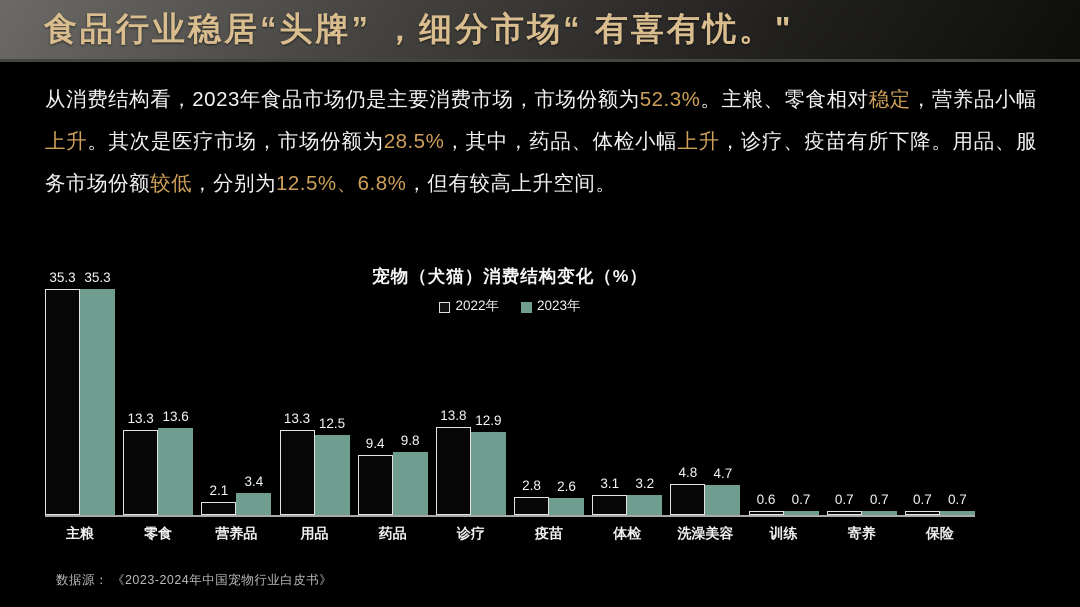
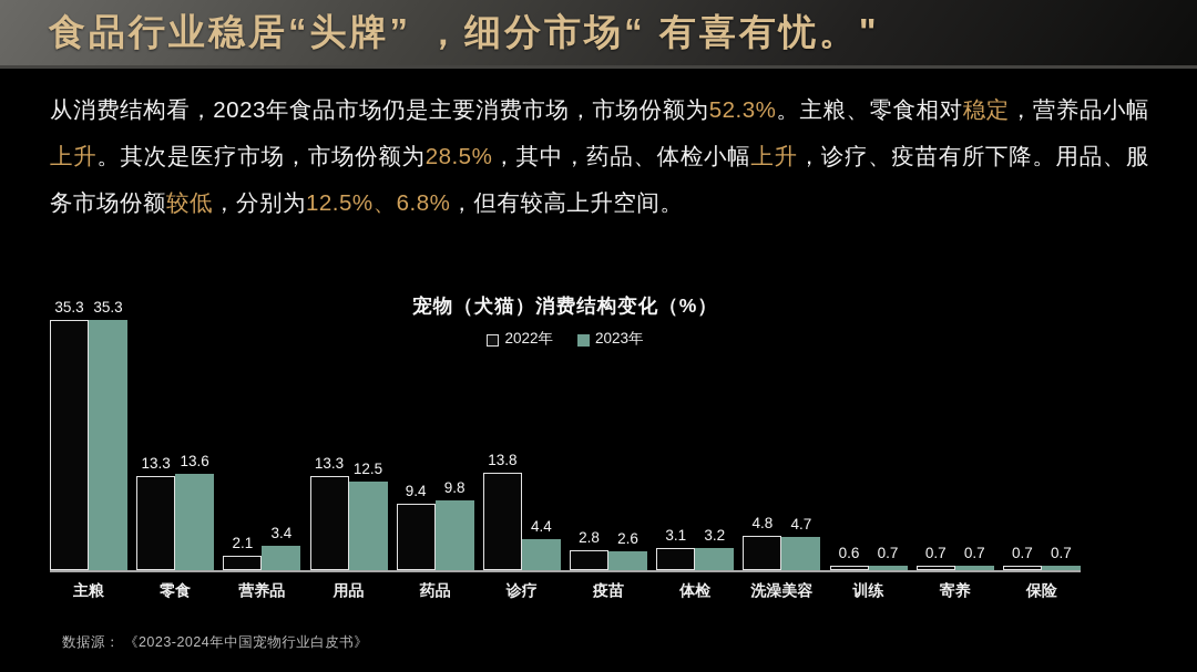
2023年/诊疗: 12.9 -> 4.4
